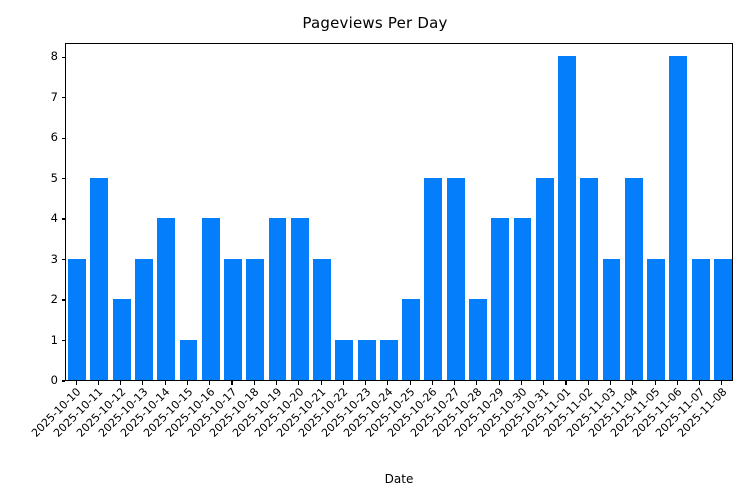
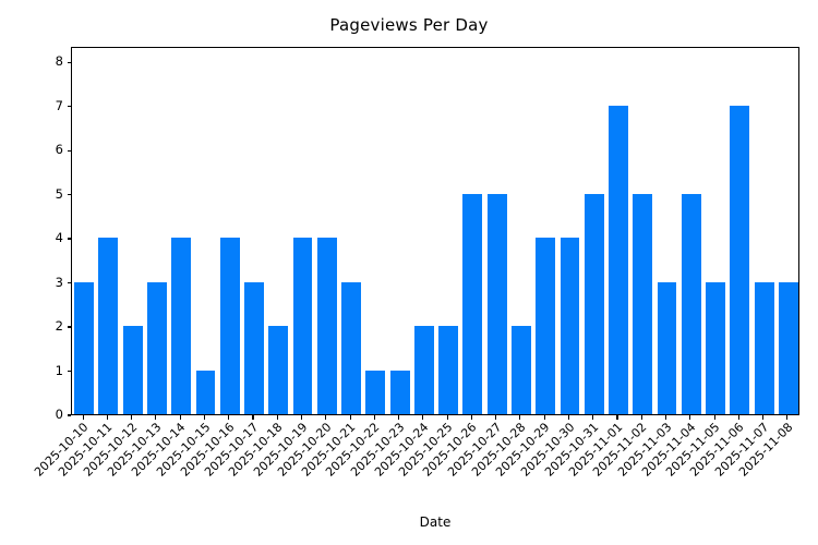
2025-10-11: 5 -> 4
2025-10-18: 3 -> 2
2025-10-24: 1 -> 2
2025-11-01: 8 -> 7
2025-11-06: 8 -> 7
